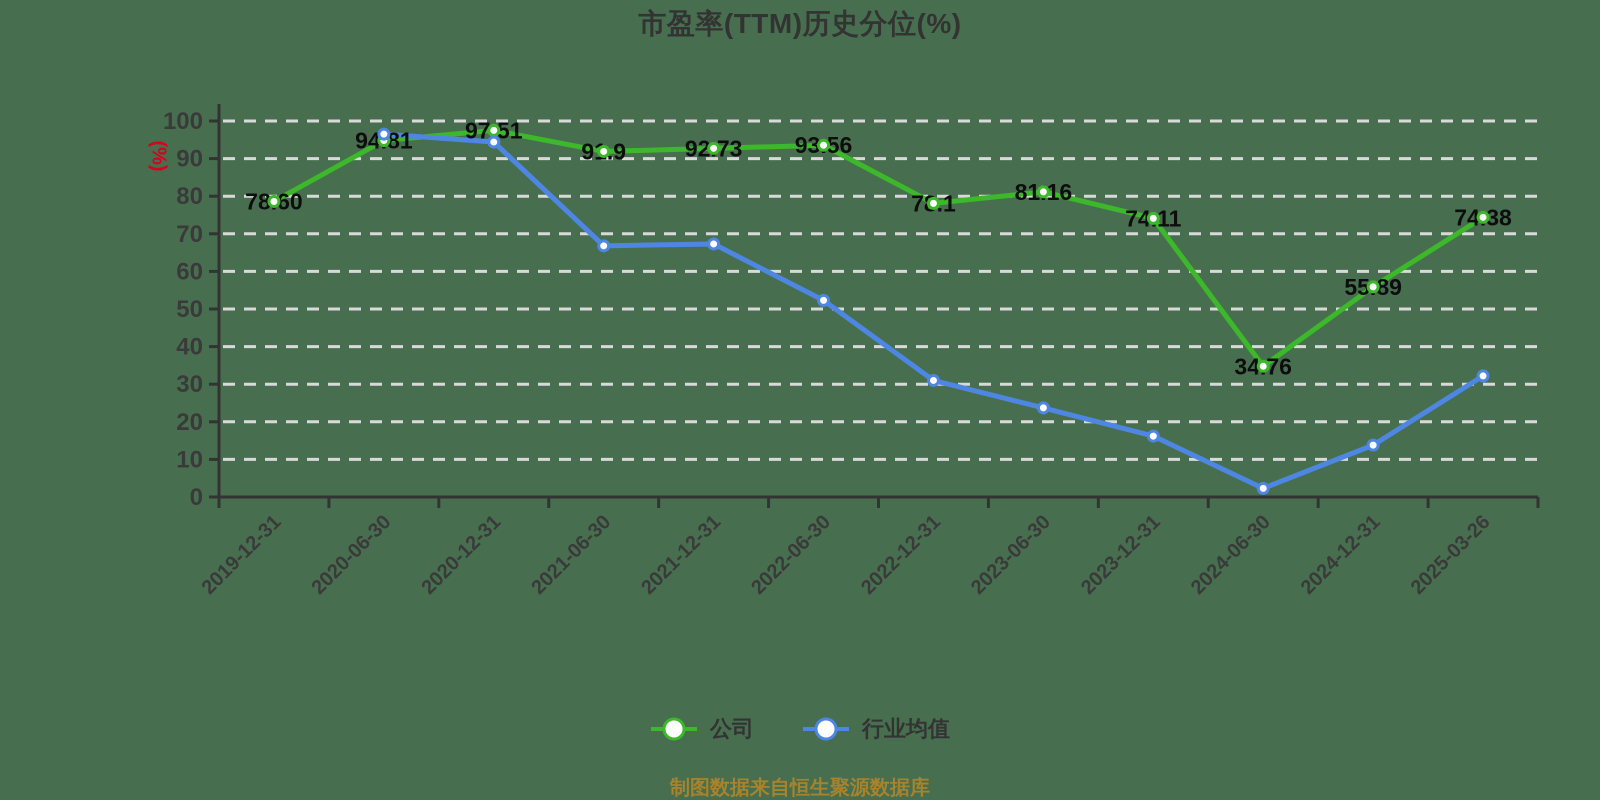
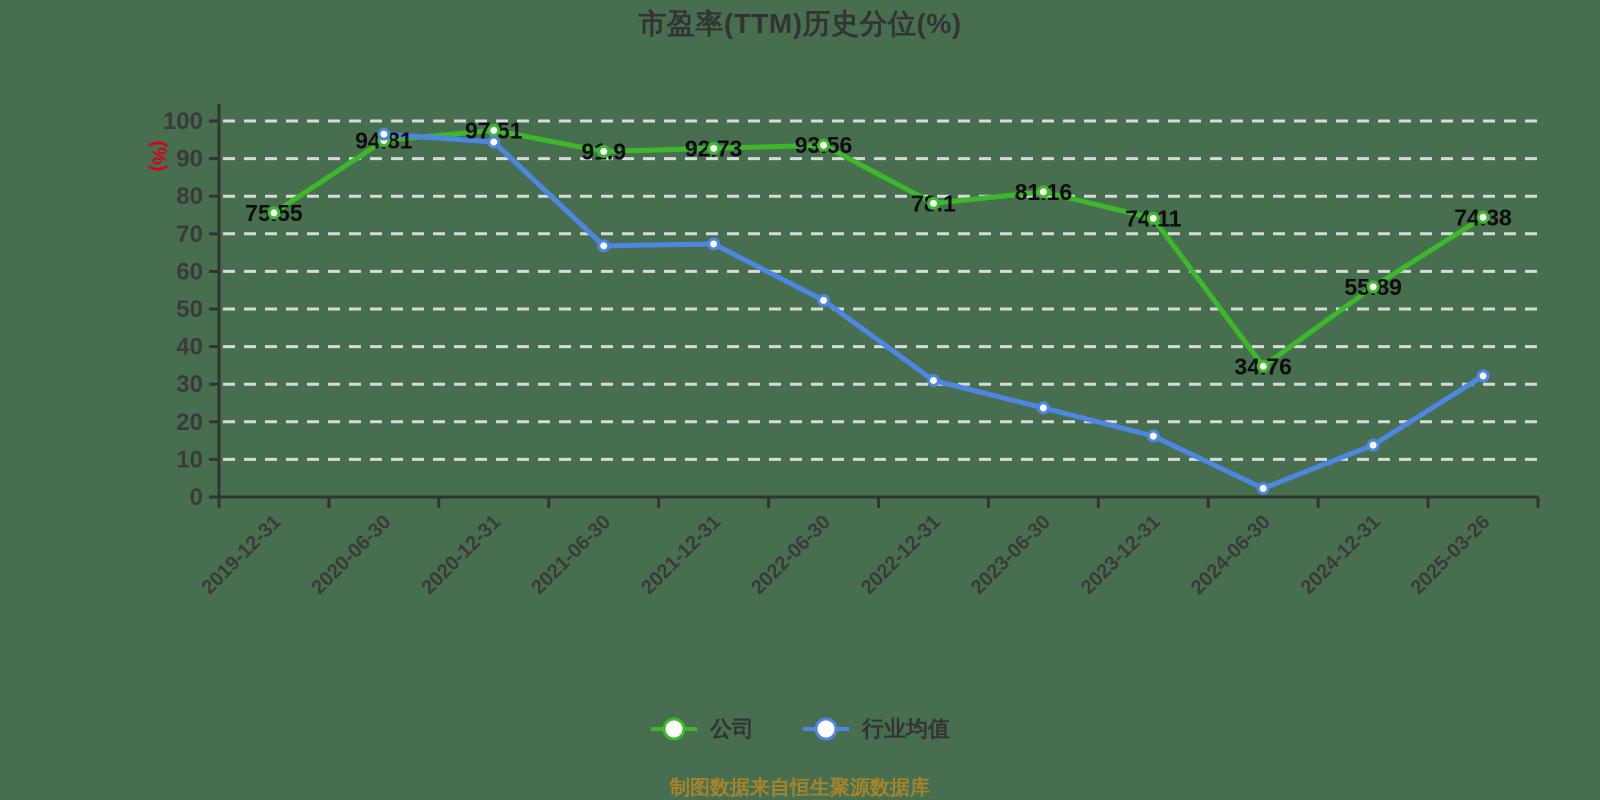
公司/2019-12-31: 78.60 -> 75.55
